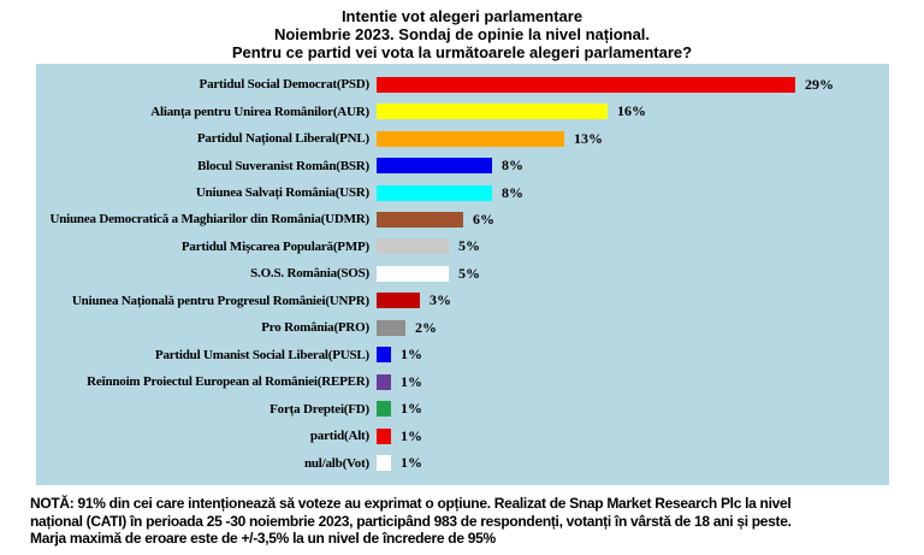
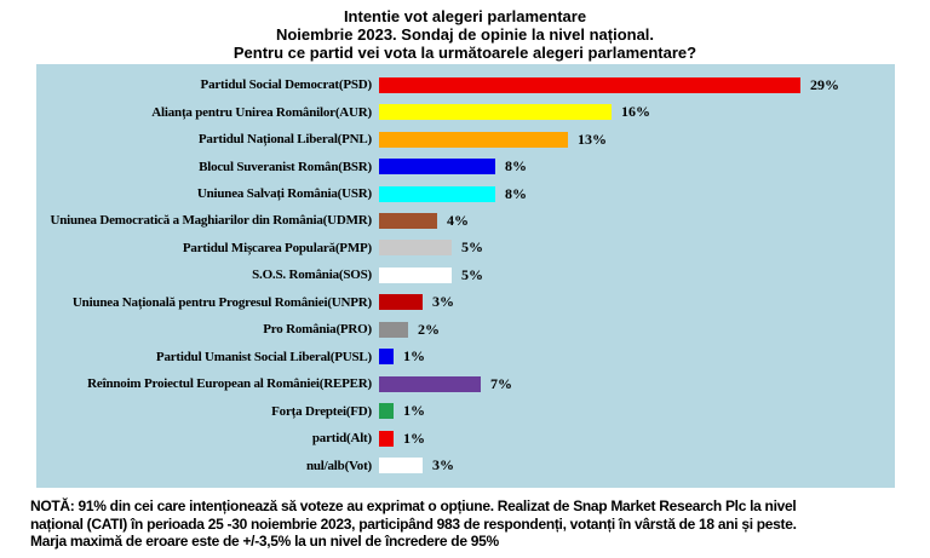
Uniunea Democratică a Maghiarilor din România(UDMR): 6% -> 4%
Reînnoim Proiectul European al României(REPER): 1% -> 7%
nul/alb(Vot): 1% -> 3%
